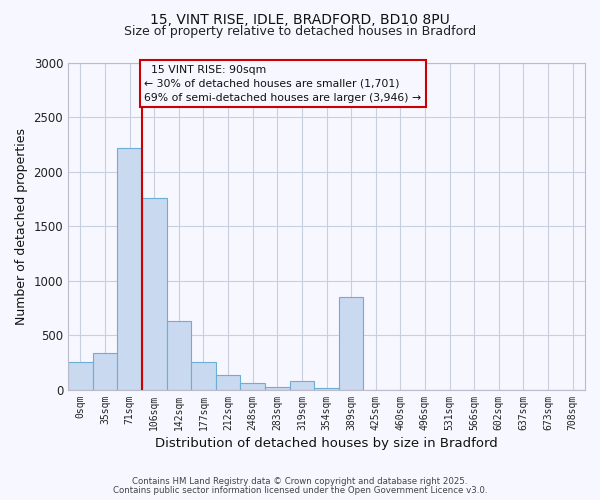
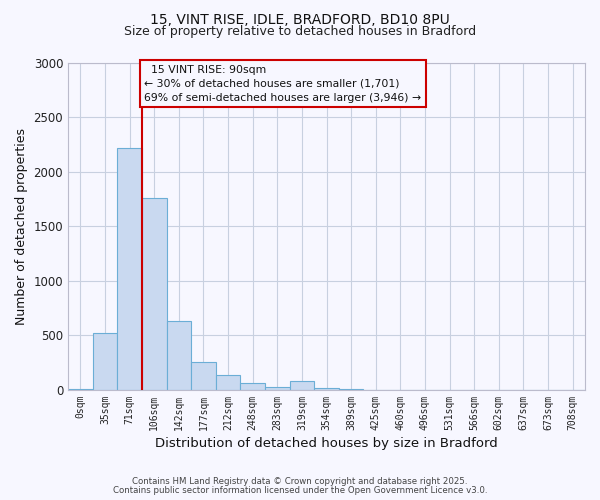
0sqm: 260 -> 0
35sqm: 340 -> 520
389sqm: 850 -> 0
